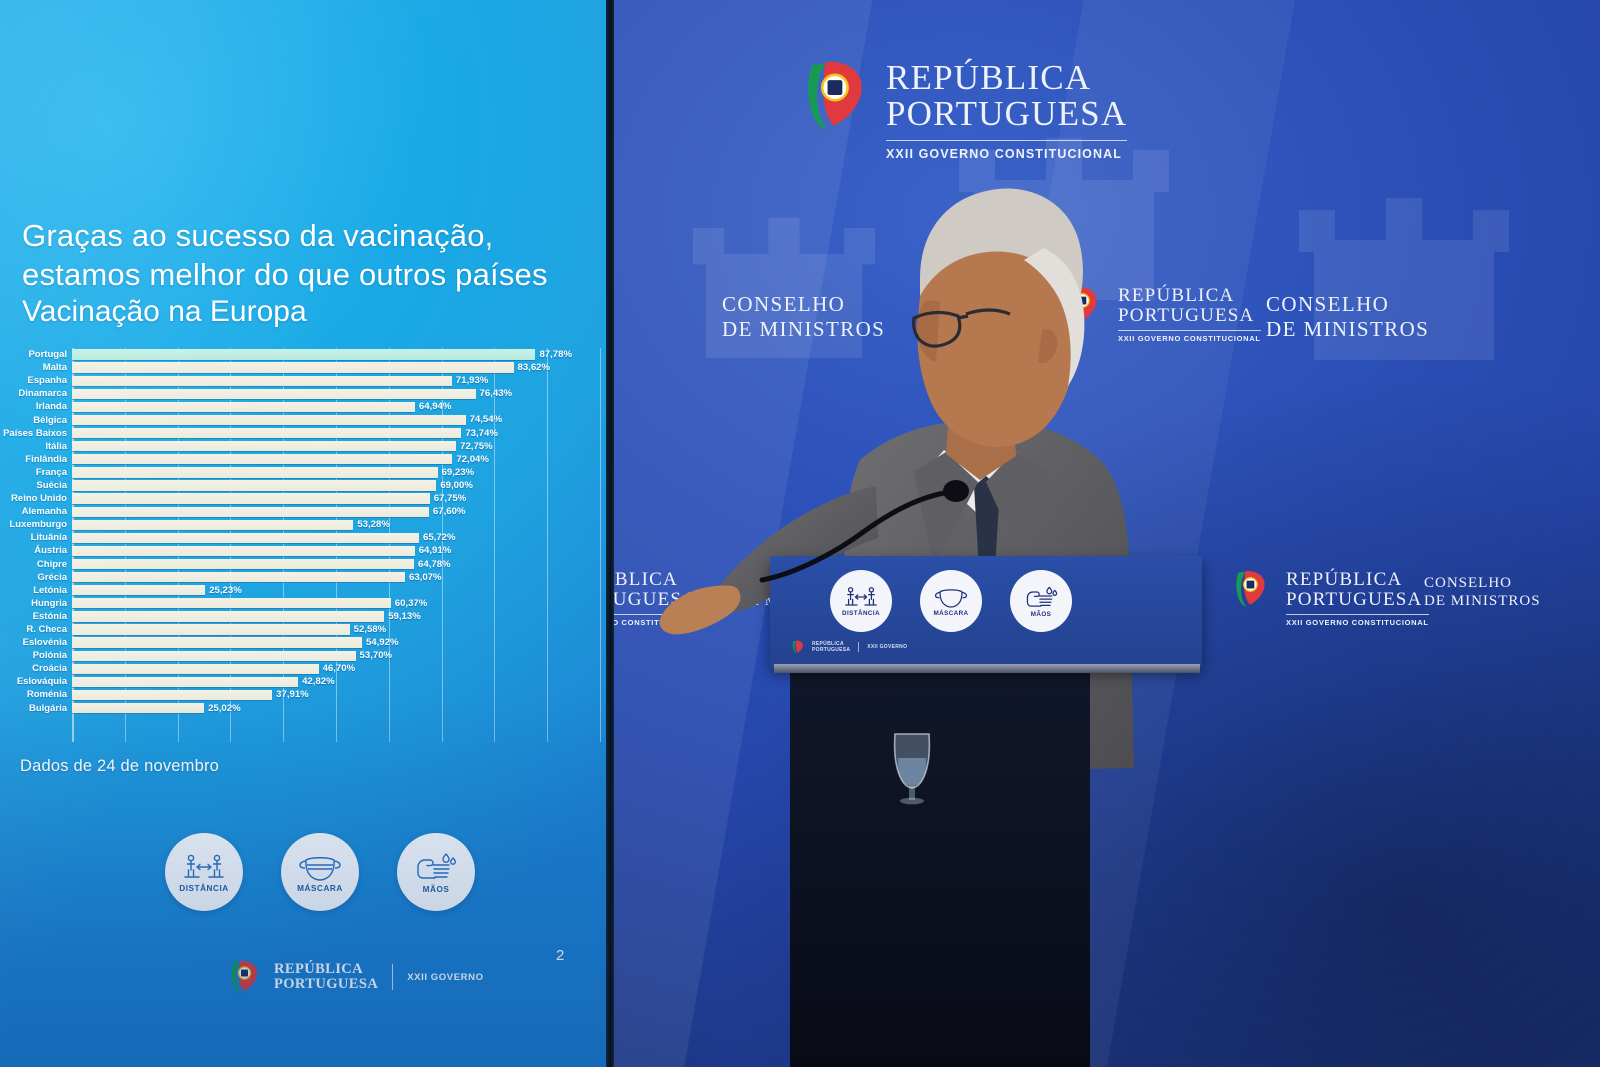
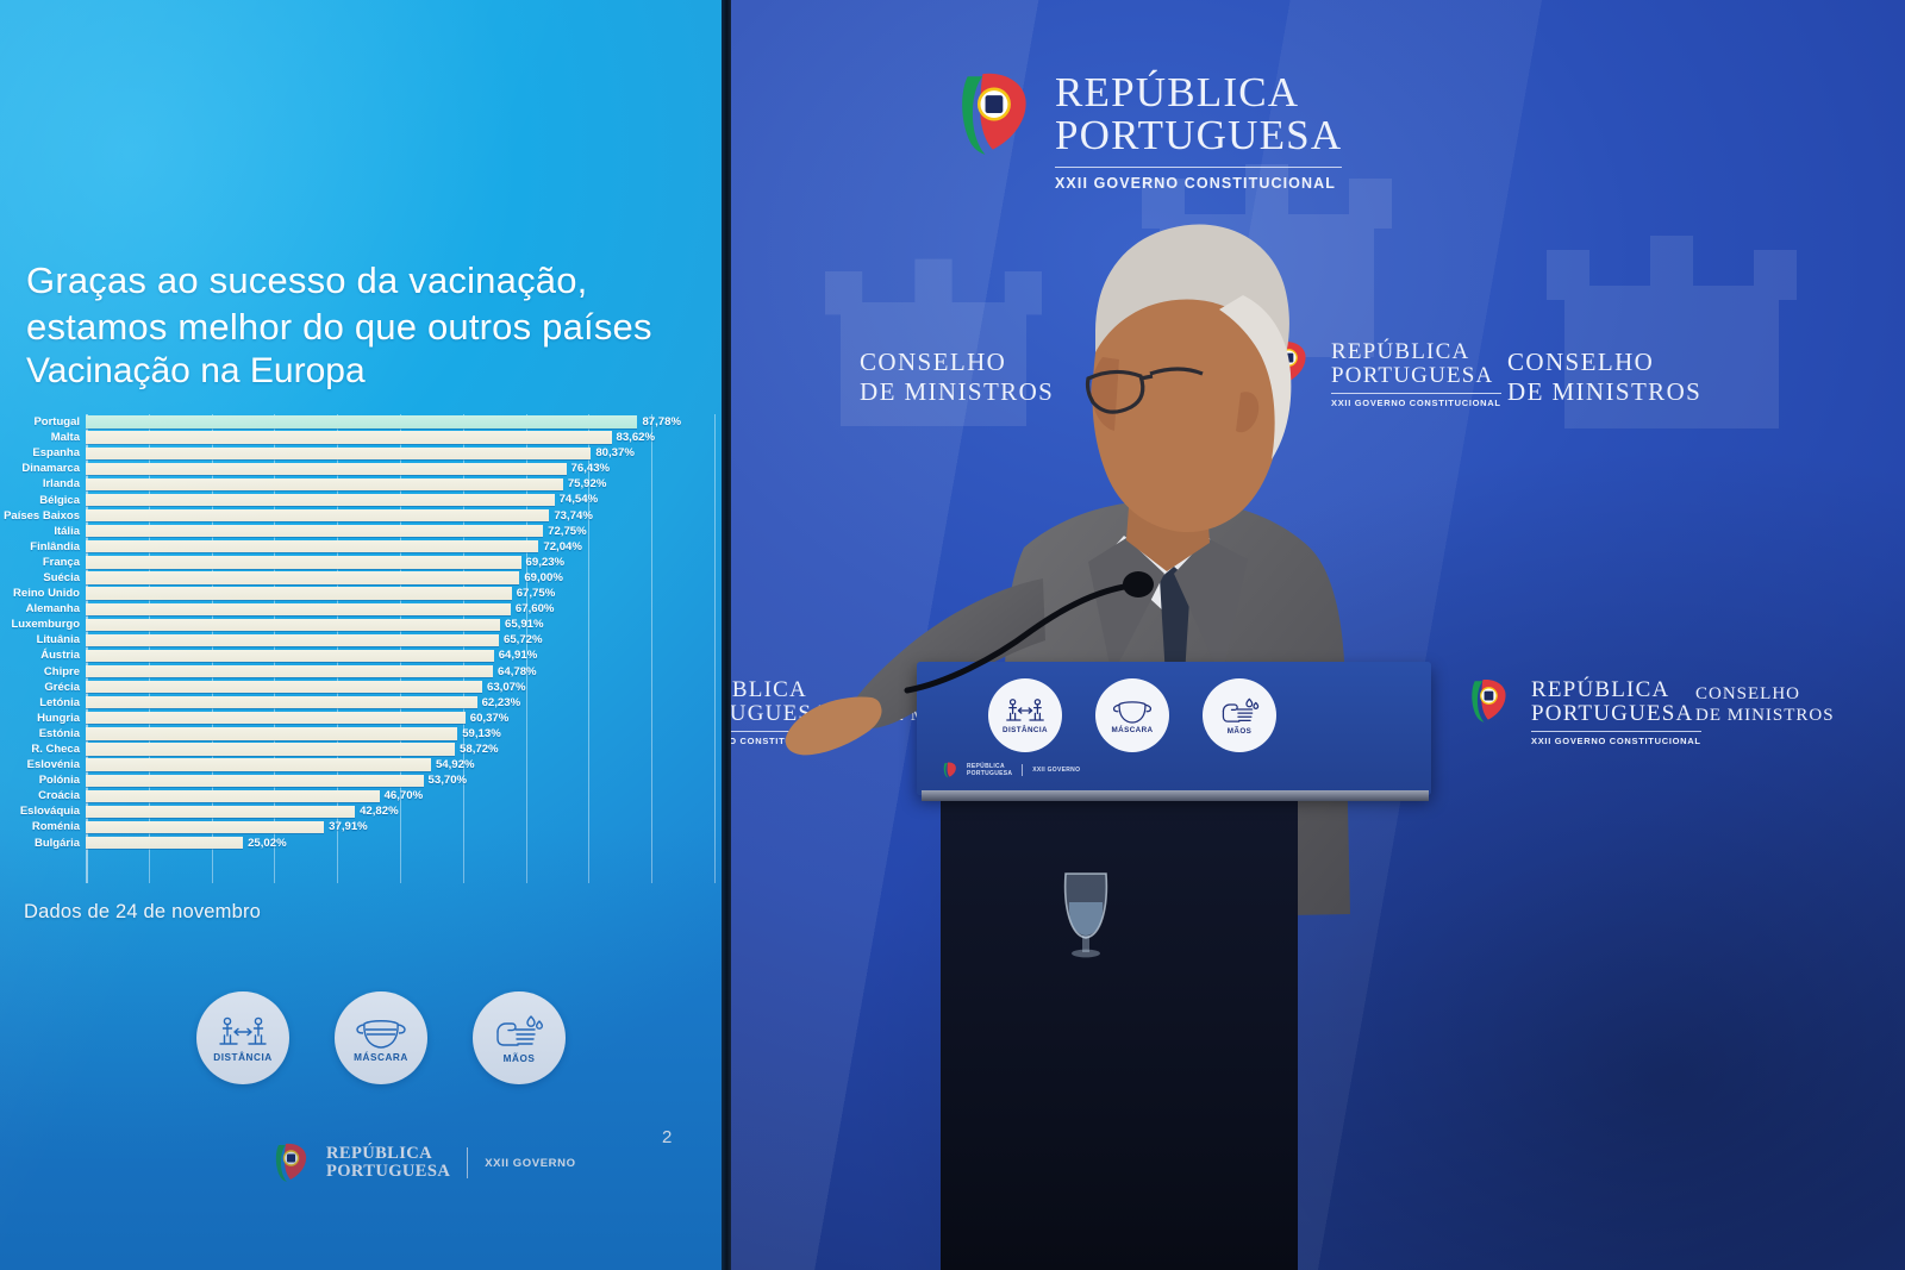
Espanha: 71,93% -> 80,37%
Irlanda: 64,94% -> 75,92%
Luxemburgo: 53,28% -> 65,91%
Letónia: 25,23% -> 62,23%
R. Checa: 52,58% -> 58,72%
